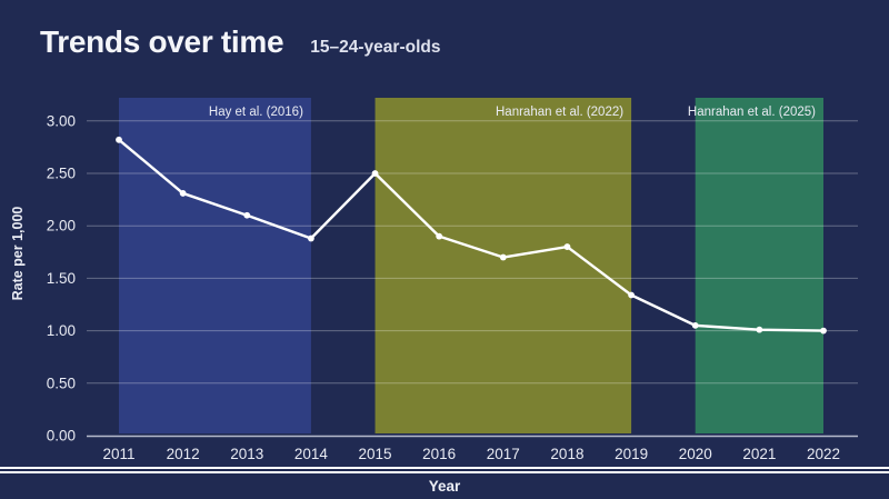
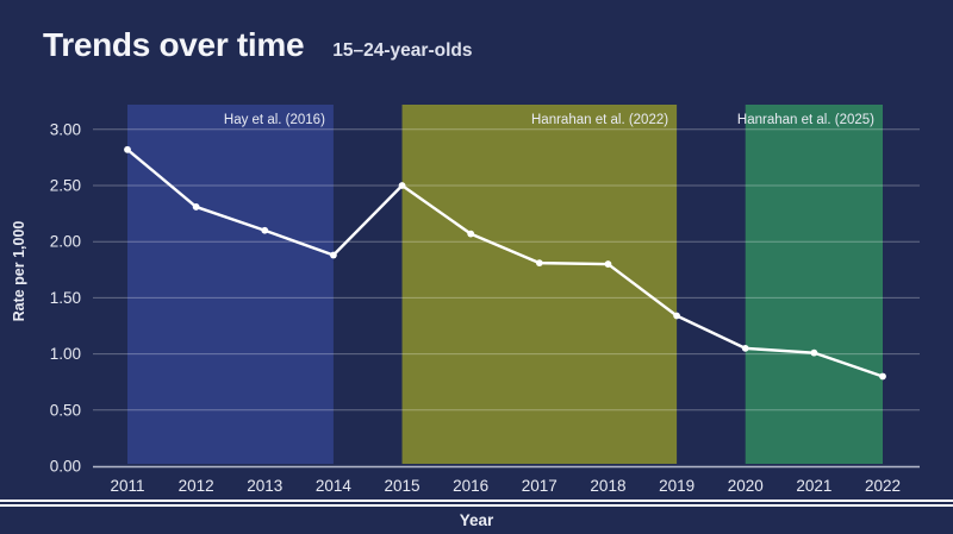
2016: 1.9 -> 2.1
2017: 1.7 -> 1.8
2022: 1.0 -> 0.8
